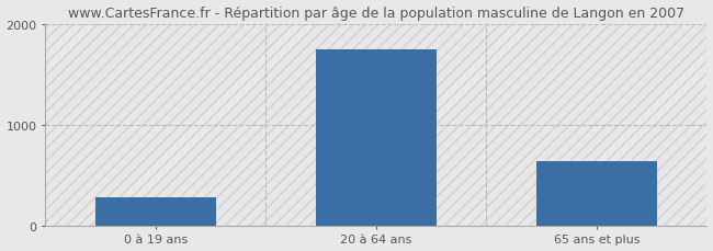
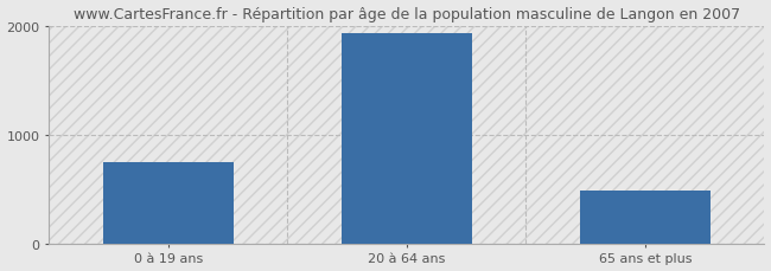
0 à 19 ans: 280 -> 750
20 à 64 ans: 1740 -> 1930
65 ans et plus: 640 -> 490
